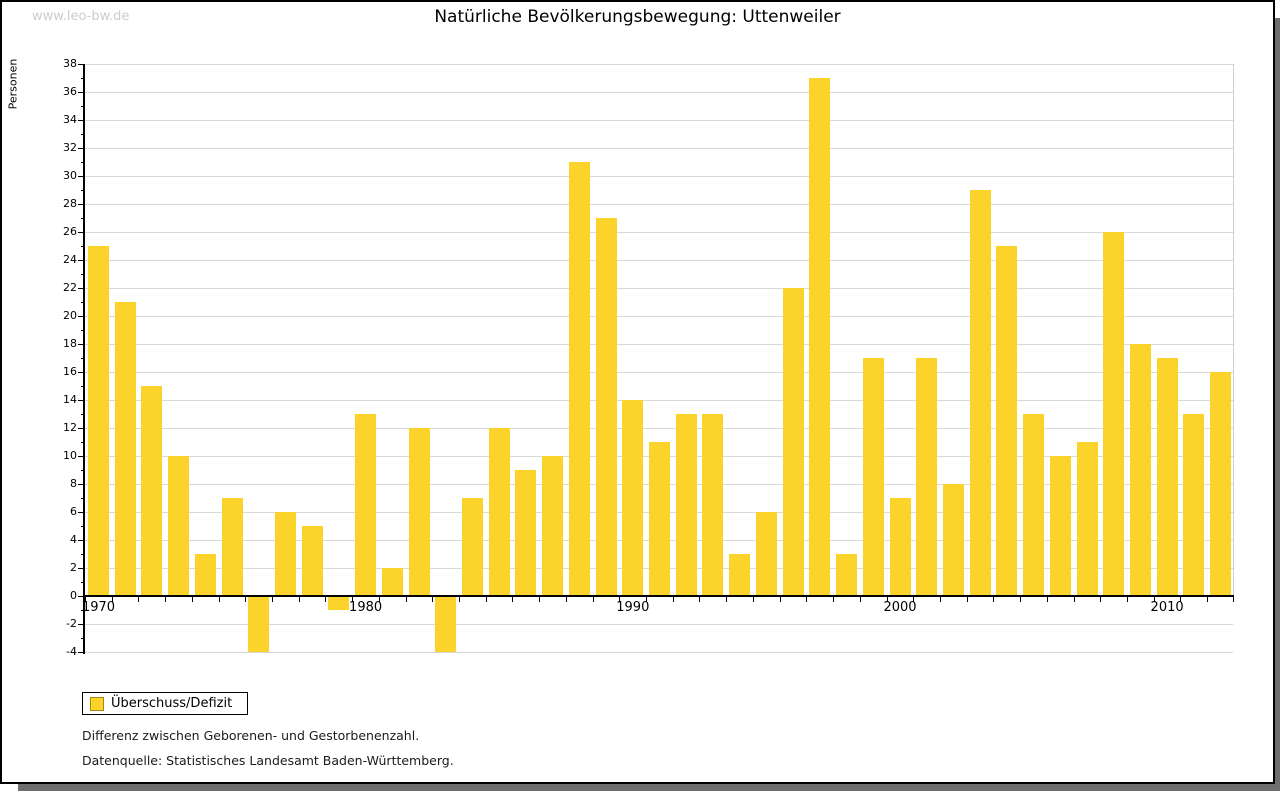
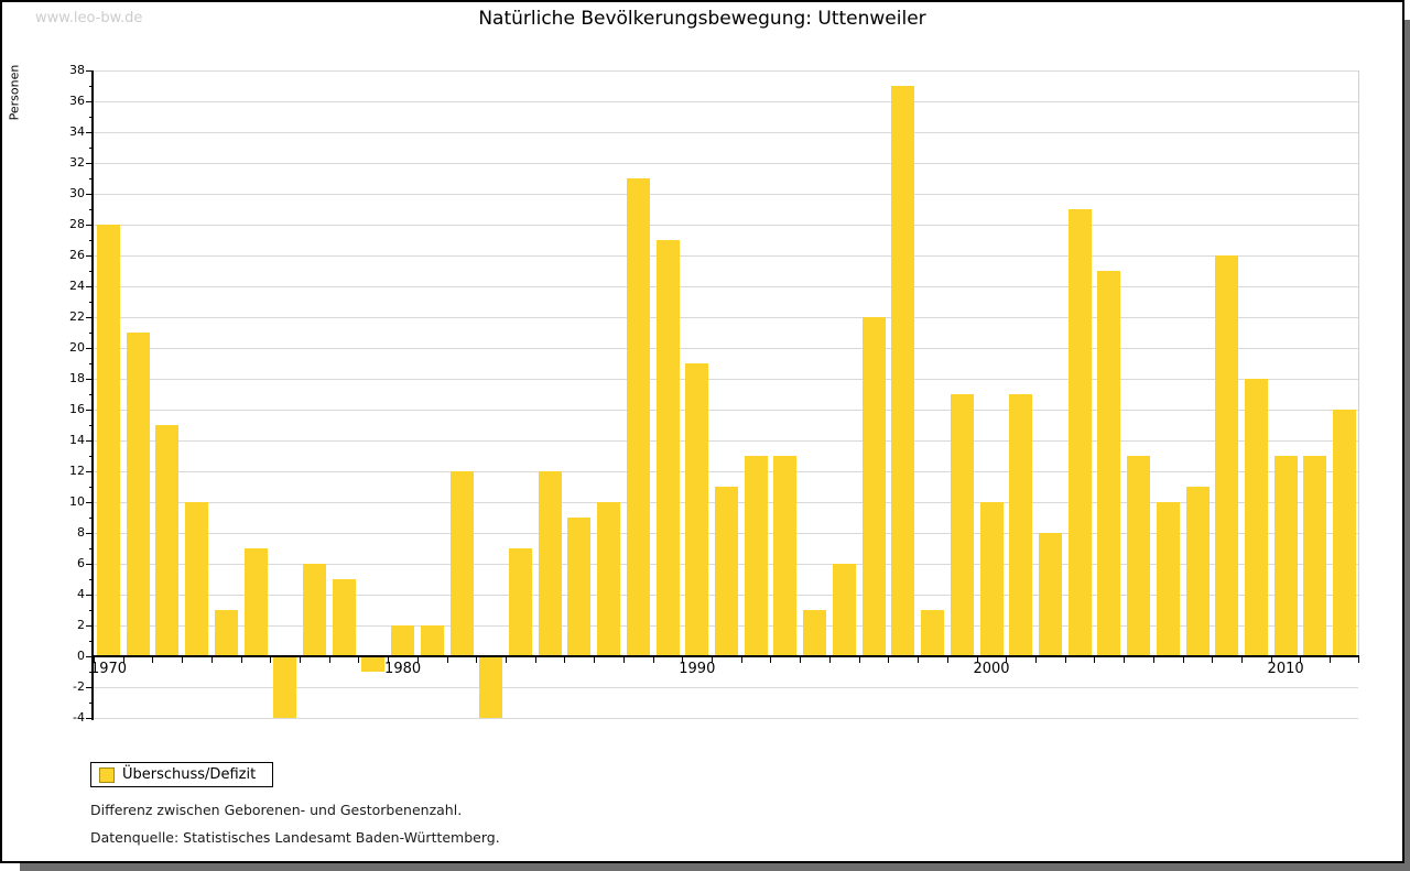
1970: 25 -> 28
1980: 13 -> 2
1990: 14 -> 19
2000: 7 -> 10
2010: 17 -> 13
